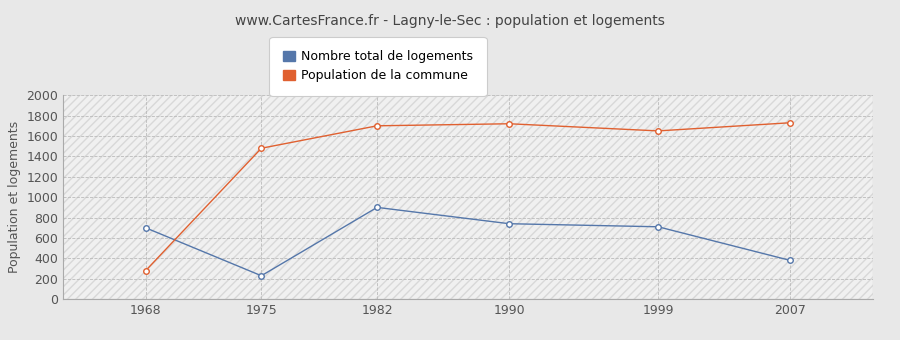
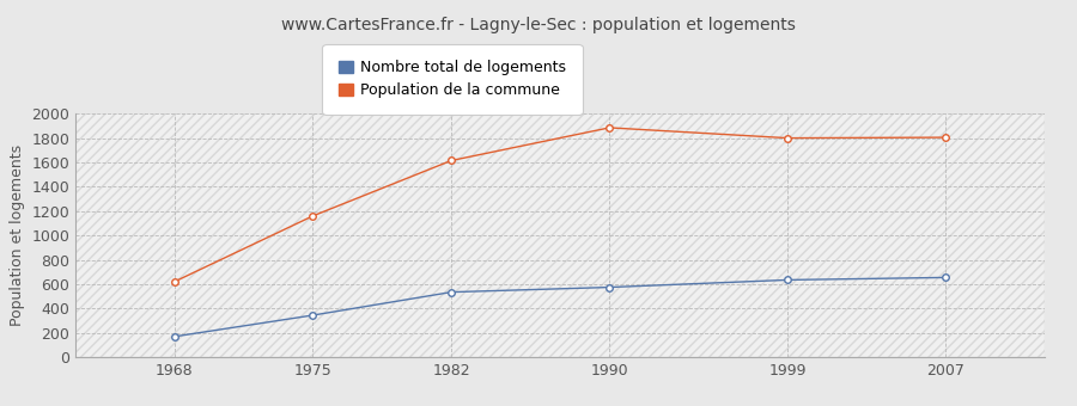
Nombre total de logements/1968: 700 -> 170
Population de la commune/1968: 280 -> 620
Nombre total de logements/1975: 230 -> 340
Population de la commune/1975: 1480 -> 1160
Nombre total de logements/1982: 900 -> 540
Population de la commune/1982: 1700 -> 1620
Nombre total de logements/1990: 740 -> 580
Population de la commune/1990: 1720 -> 1880
Nombre total de logements/1999: 710 -> 640
Population de la commune/1999: 1650 -> 1800
Nombre total de logements/2007: 380 -> 660
Population de la commune/2007: 1730 -> 1800
